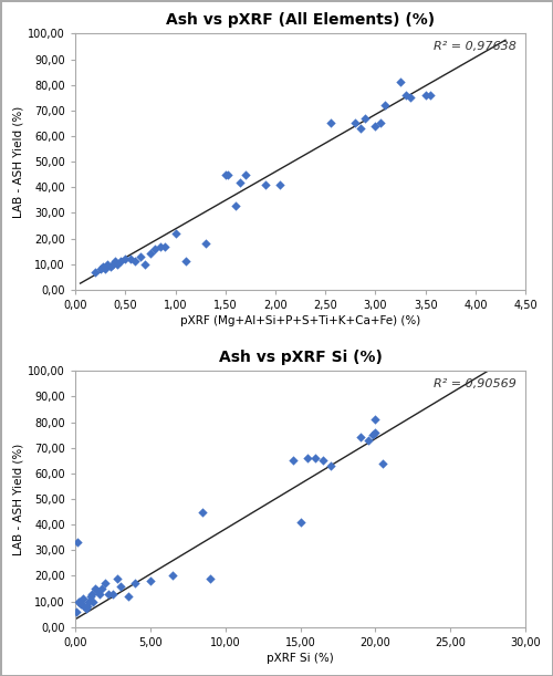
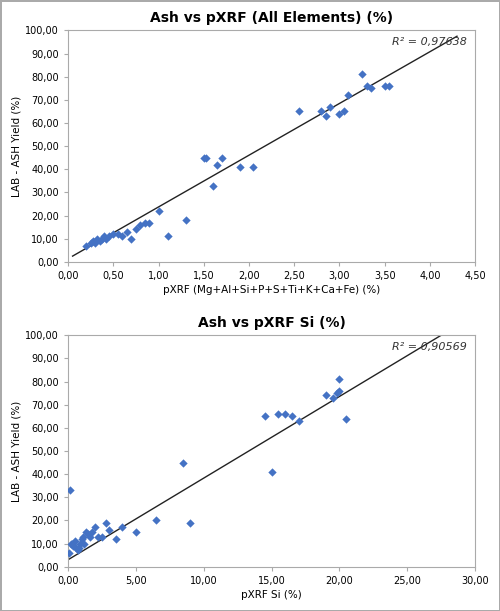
Ash vs pXRF Si (%)/5,00: 18 -> 15
